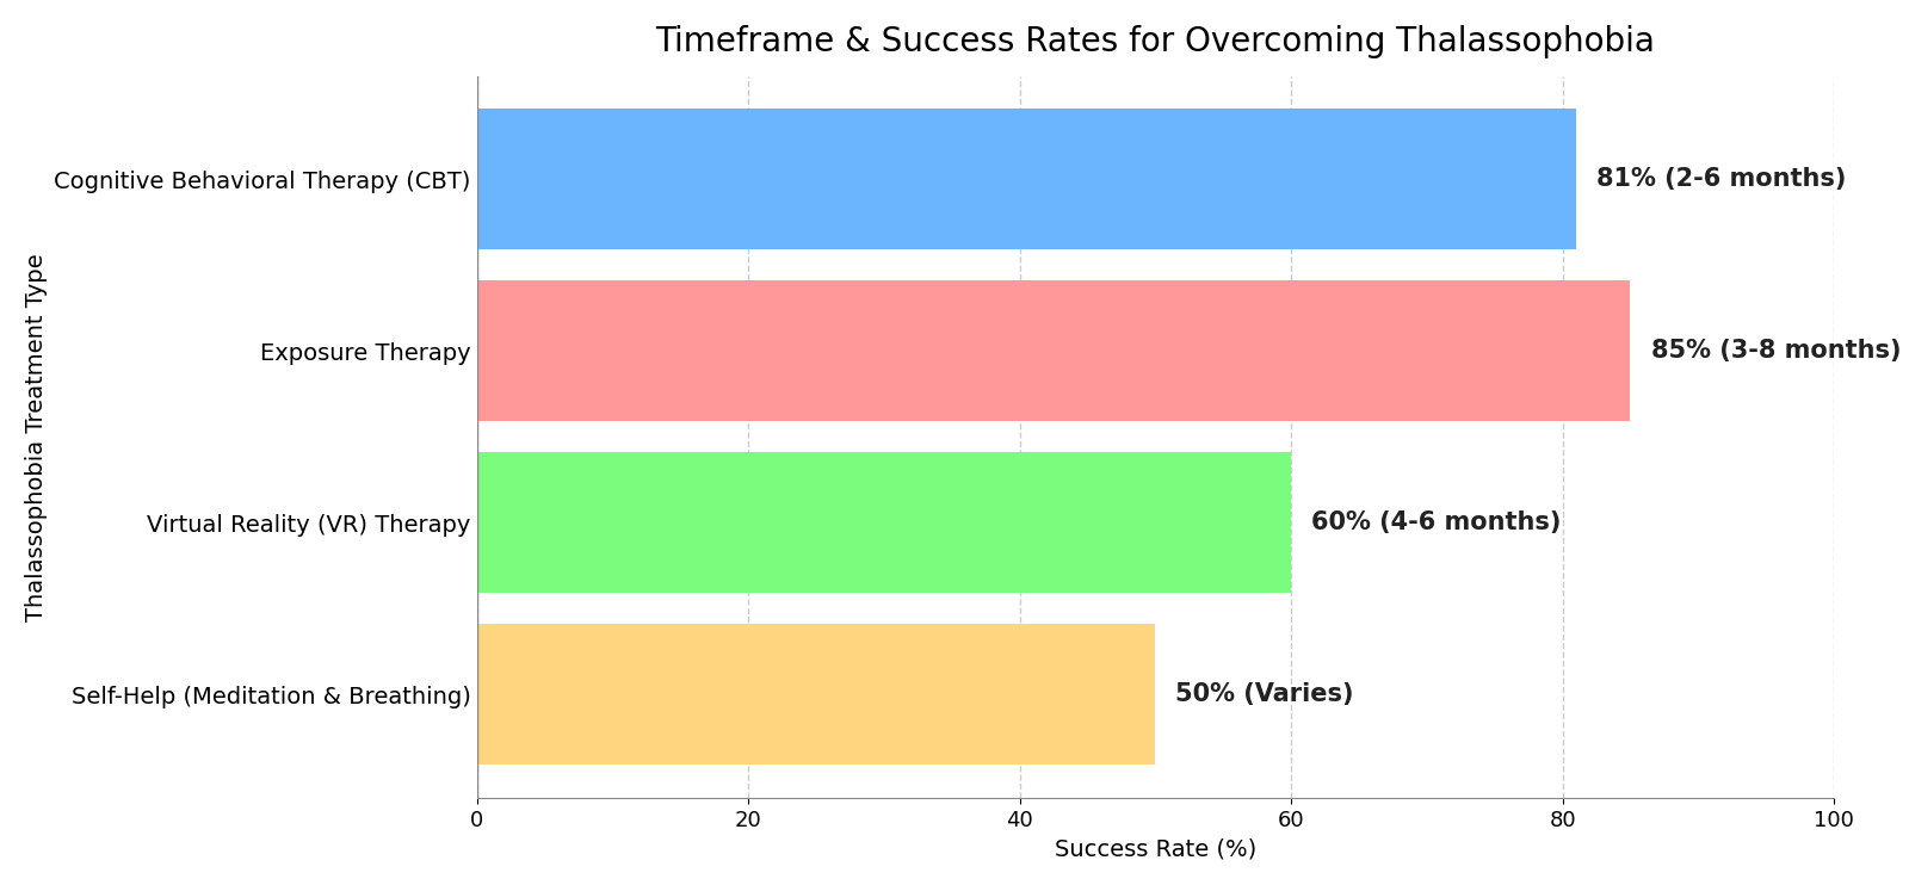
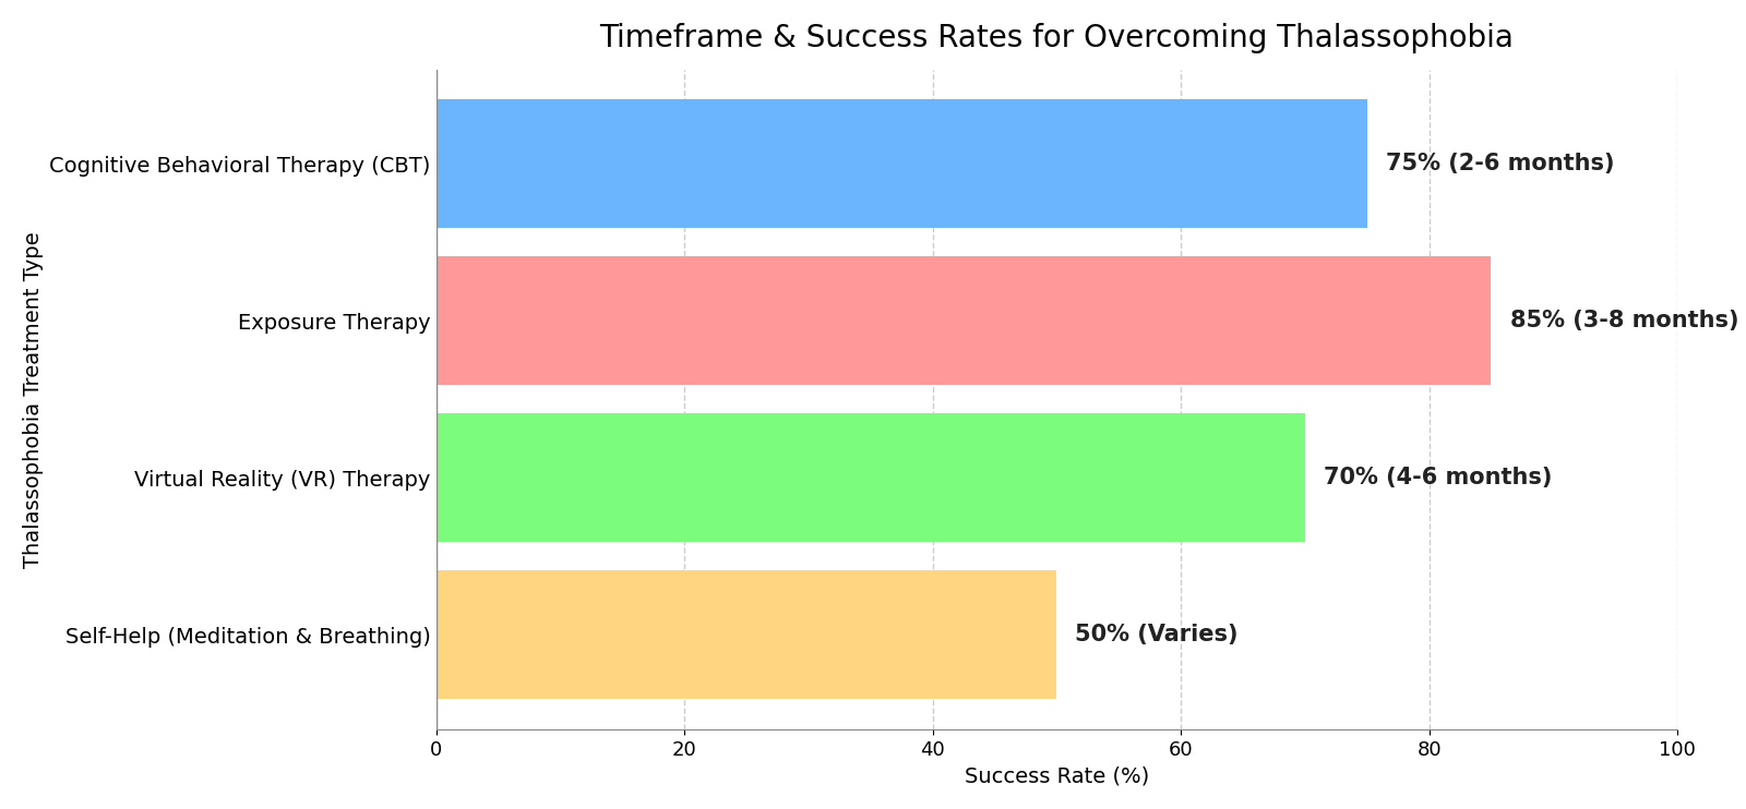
Cognitive Behavioral Therapy (CBT): 81% -> 75%
Virtual Reality (VR) Therapy: 60% -> 70%
